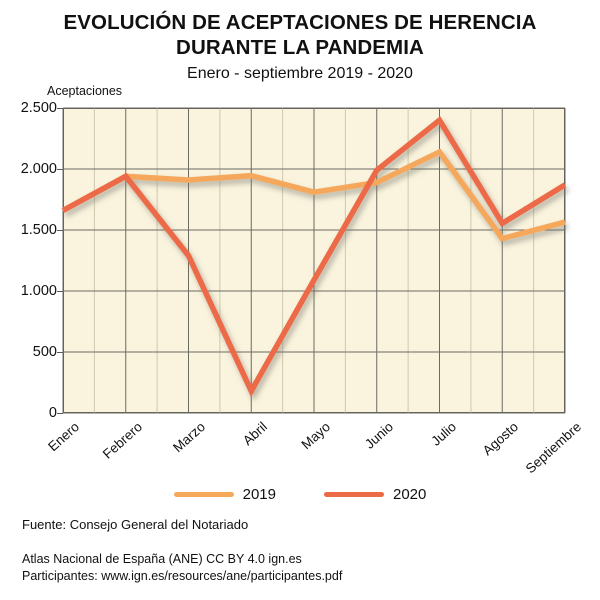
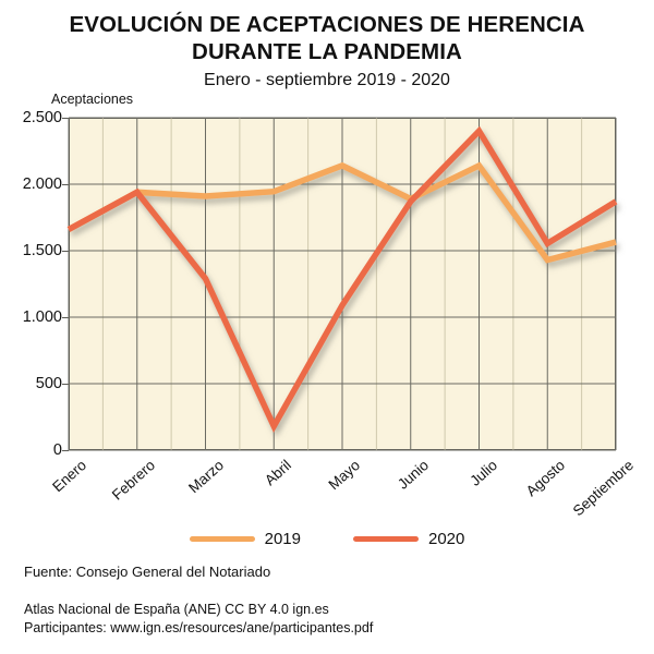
2019/Mayo: 1810 -> 2140
2020/Junio: 1990 -> 1870
